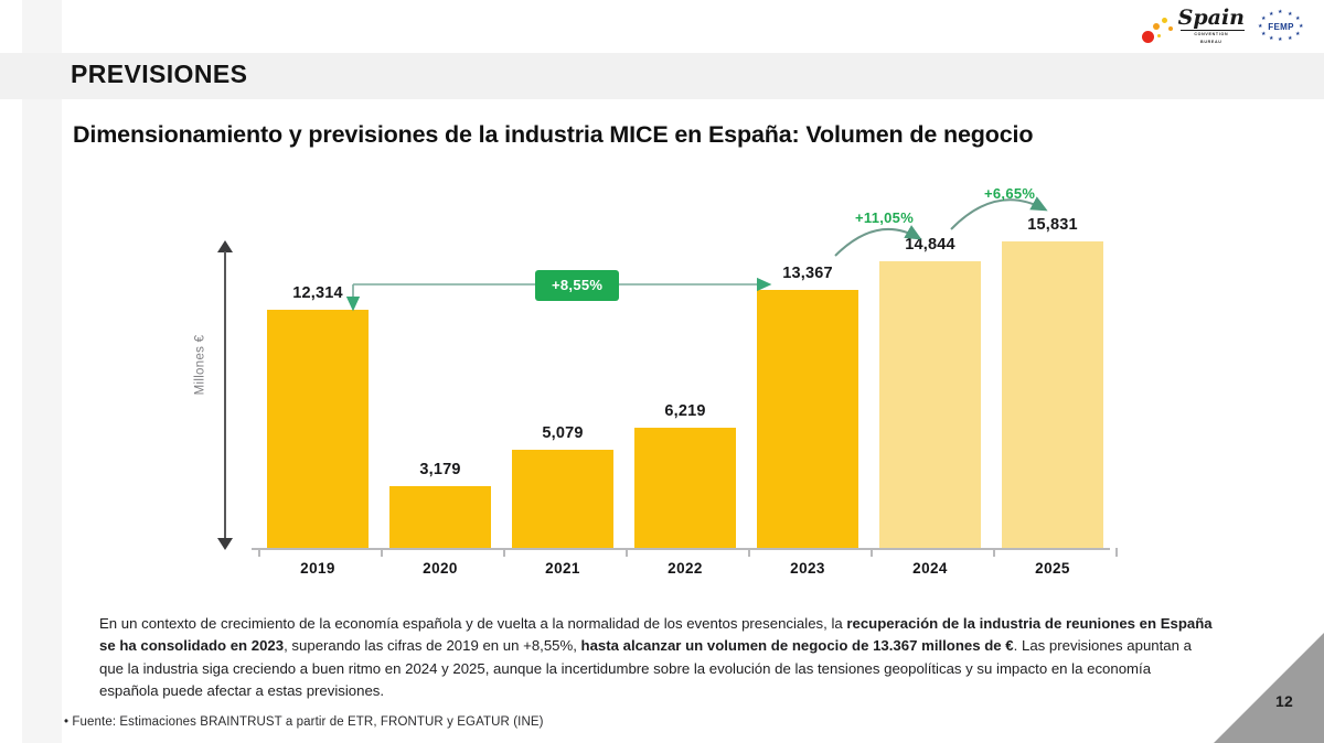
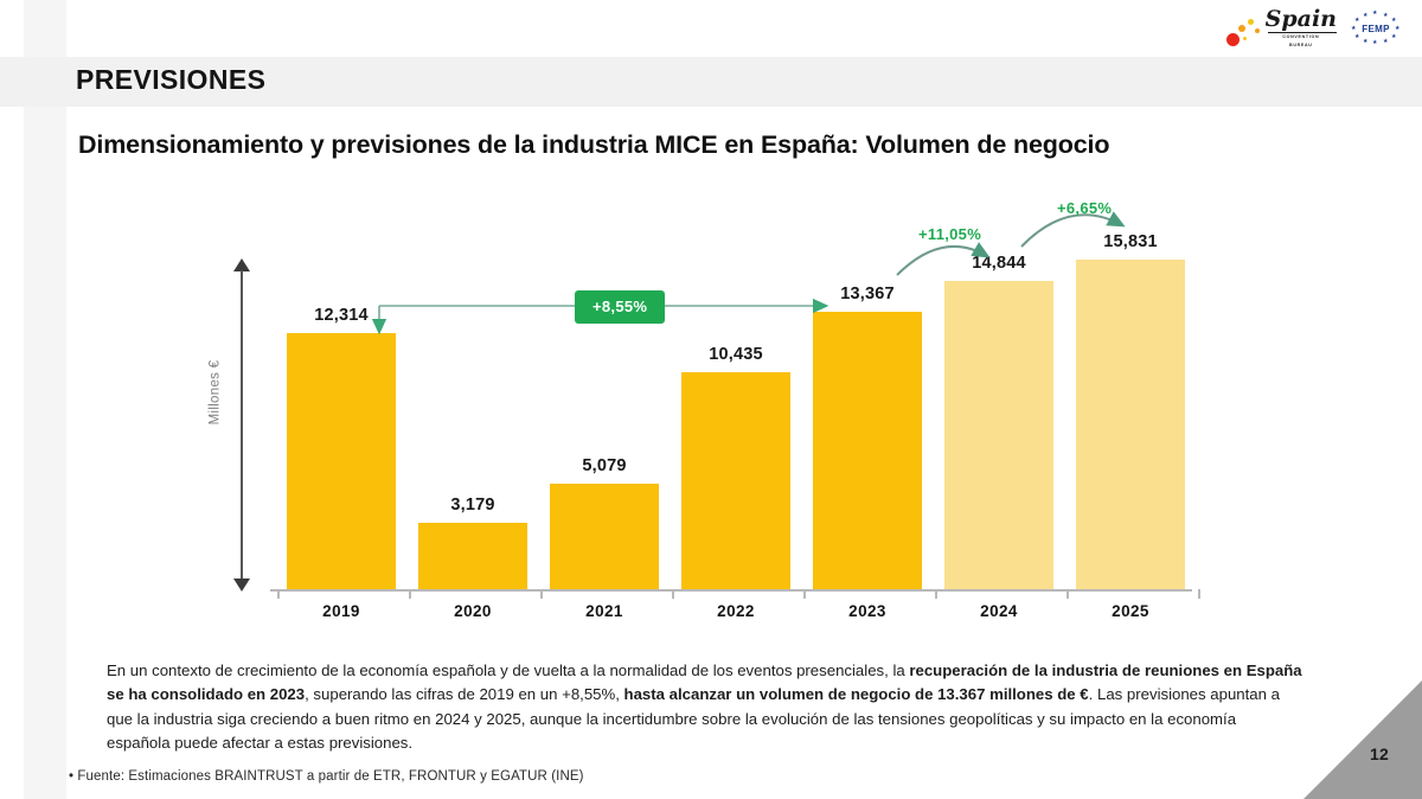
2022: 6,219 -> 10,435
